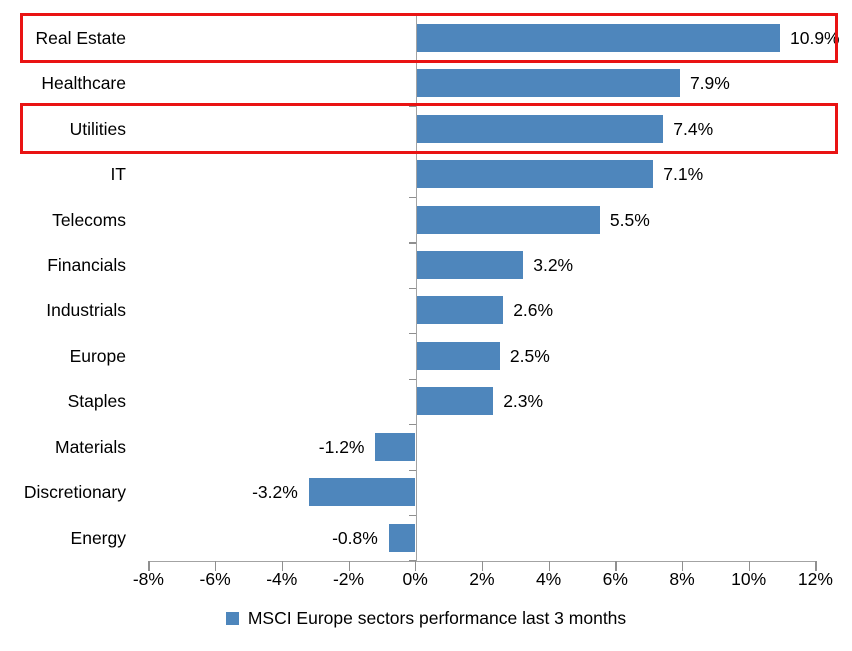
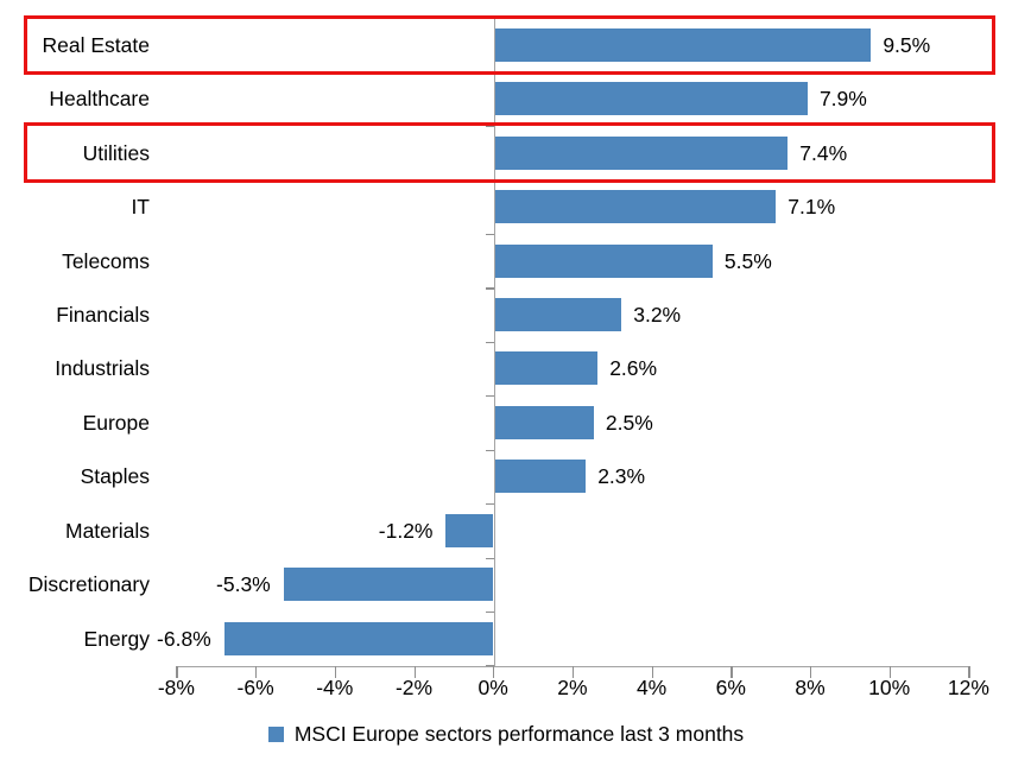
Real Estate: 10.9% -> 9.5%
Discretionary: -3.2% -> -5.3%
Energy: -0.8% -> -6.8%
